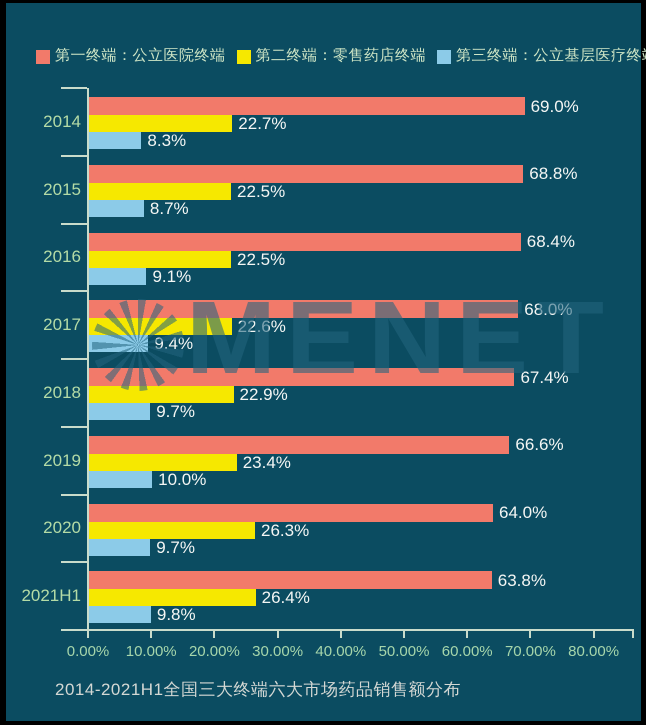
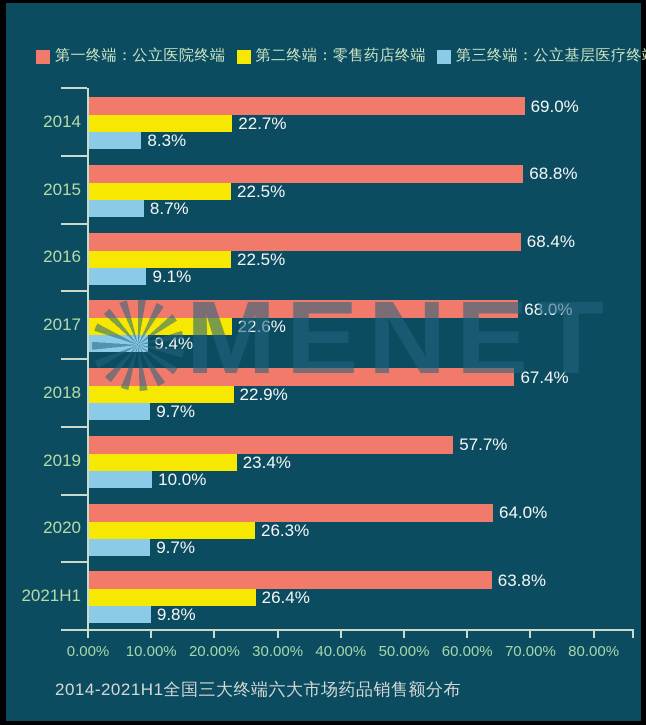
第一终端：公立医院终端/2019: 66.6% -> 57.7%
